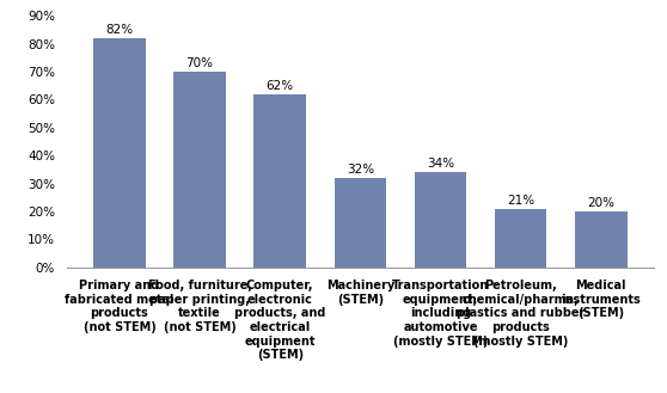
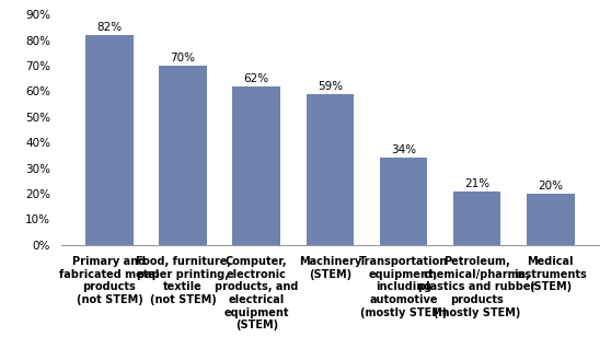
Machinery (STEM): 32% -> 59%
